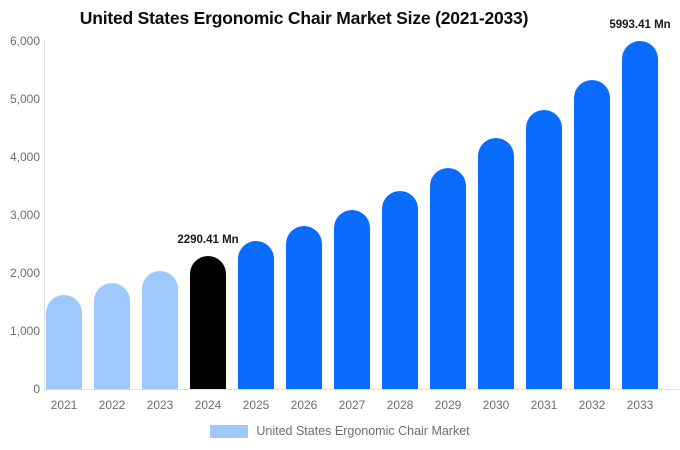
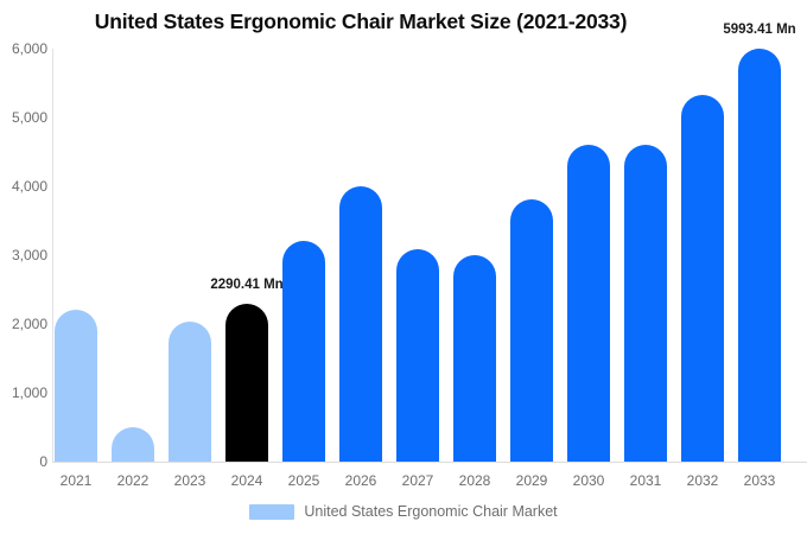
2021: 1600 -> 2200
2022: 1800 -> 500
2025: 2600 -> 3200
2026: 2800 -> 4000
2028: 3400 -> 3000
2030: 4300 -> 4600
2031: 4800 -> 4600
